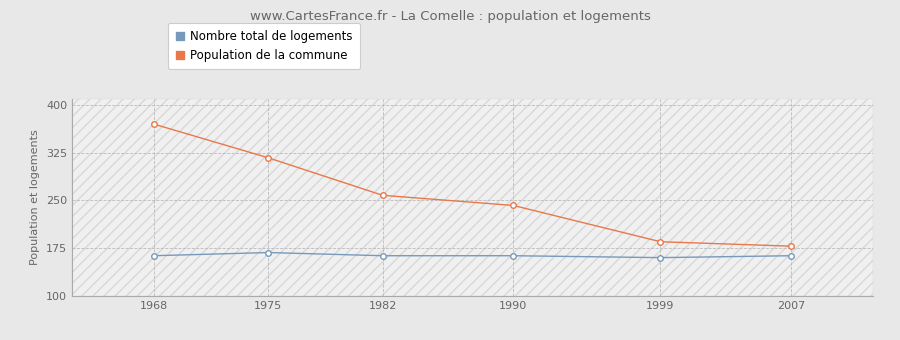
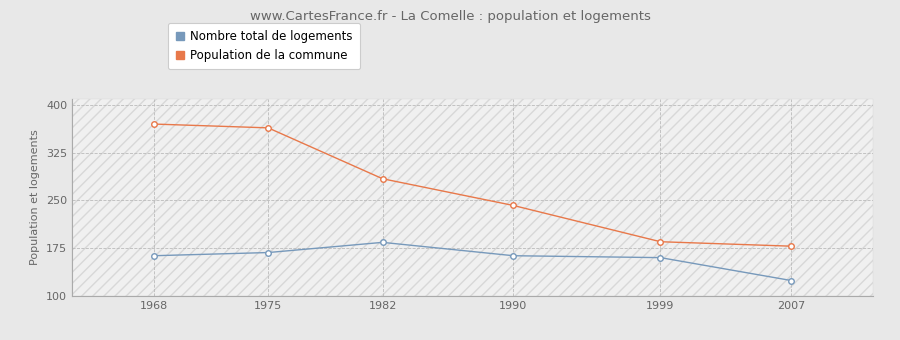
Population de la commune/1975: 317 -> 364
Nombre total de logements/1982: 163 -> 184
Population de la commune/1982: 258 -> 284
Nombre total de logements/2007: 163 -> 124
